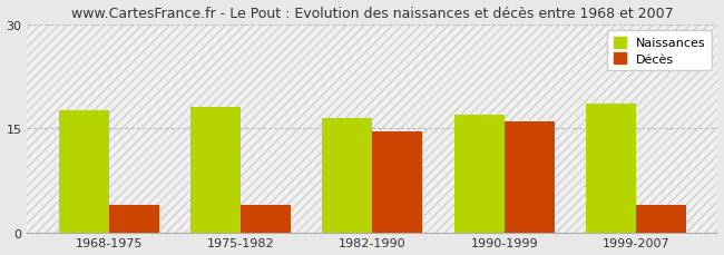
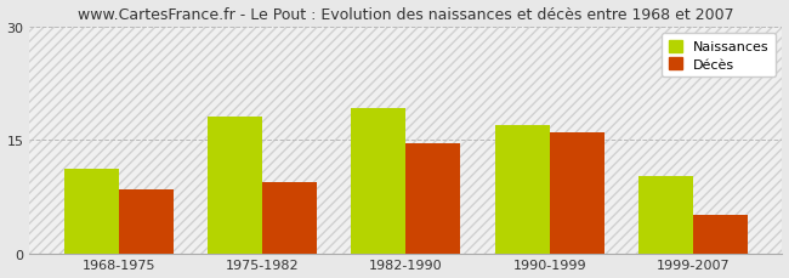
Naissances/1968-1975: 17.5 -> 11.2
Décès/1968-1975: 4.0 -> 8.4
Décès/1975-1982: 4.0 -> 9.4
Naissances/1982-1990: 16.5 -> 19.2
Naissances/1999-2007: 18.5 -> 10.2
Décès/1999-2007: 4.0 -> 5.0
